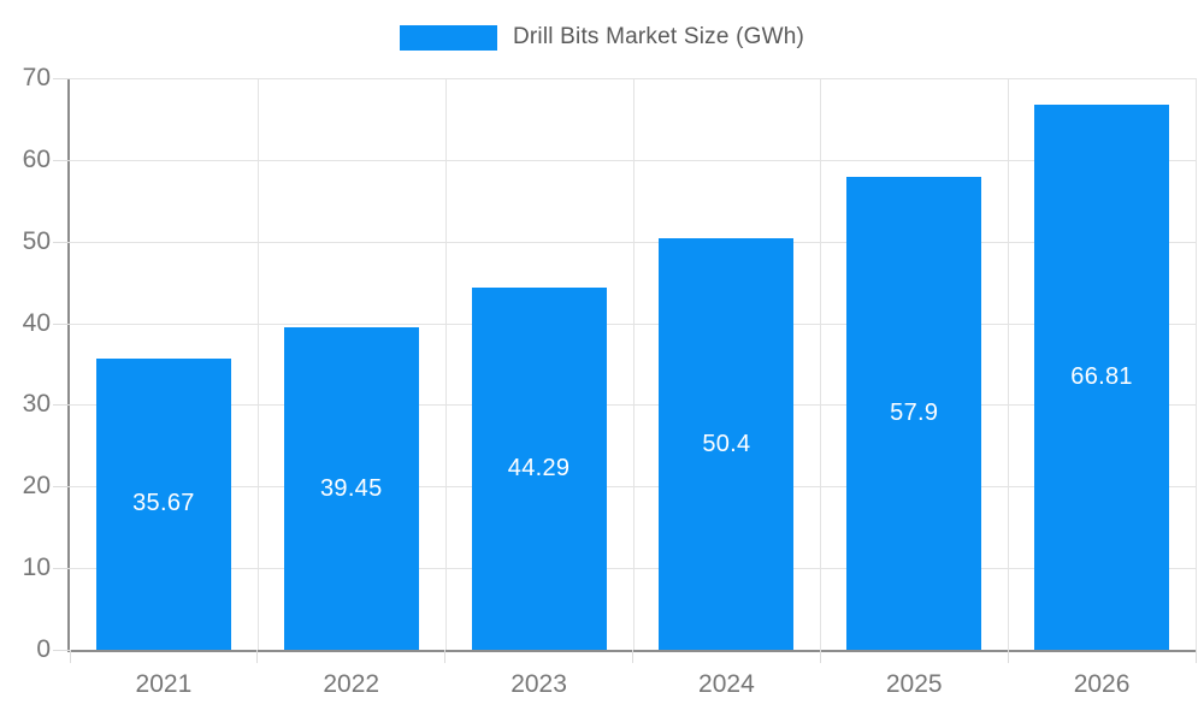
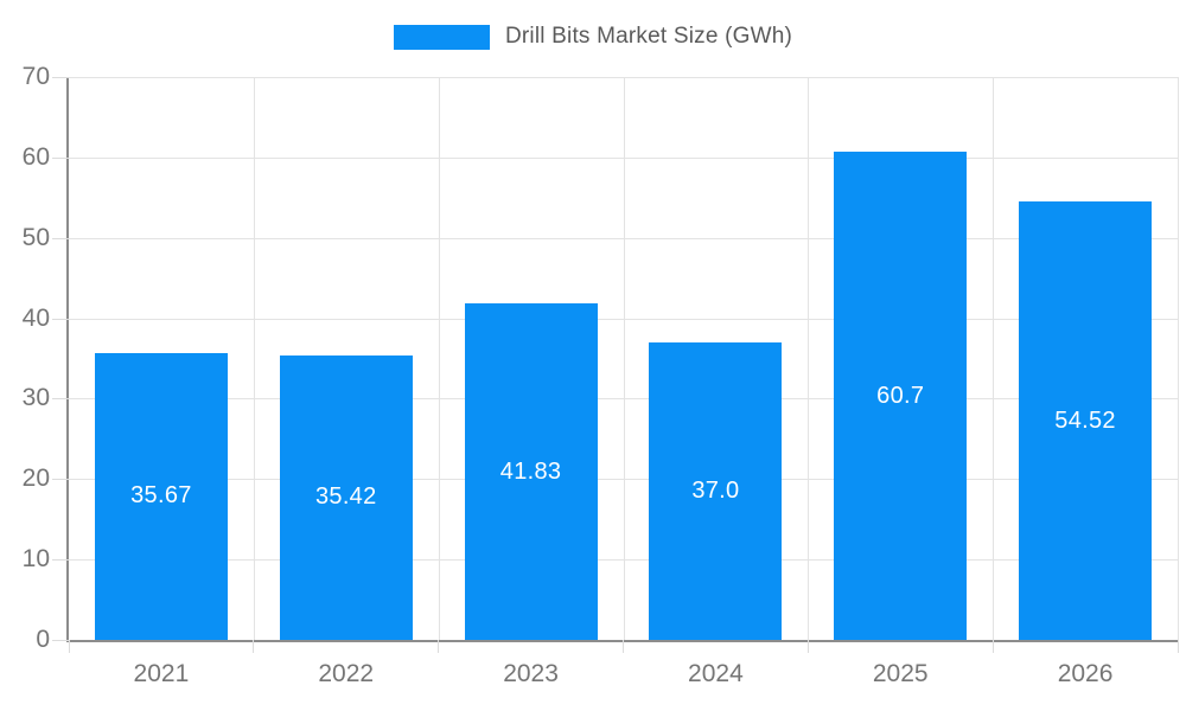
2022: 39.45 -> 35.42
2023: 44.29 -> 41.83
2024: 50.4 -> 37.0
2025: 57.9 -> 60.7
2026: 66.81 -> 54.52
